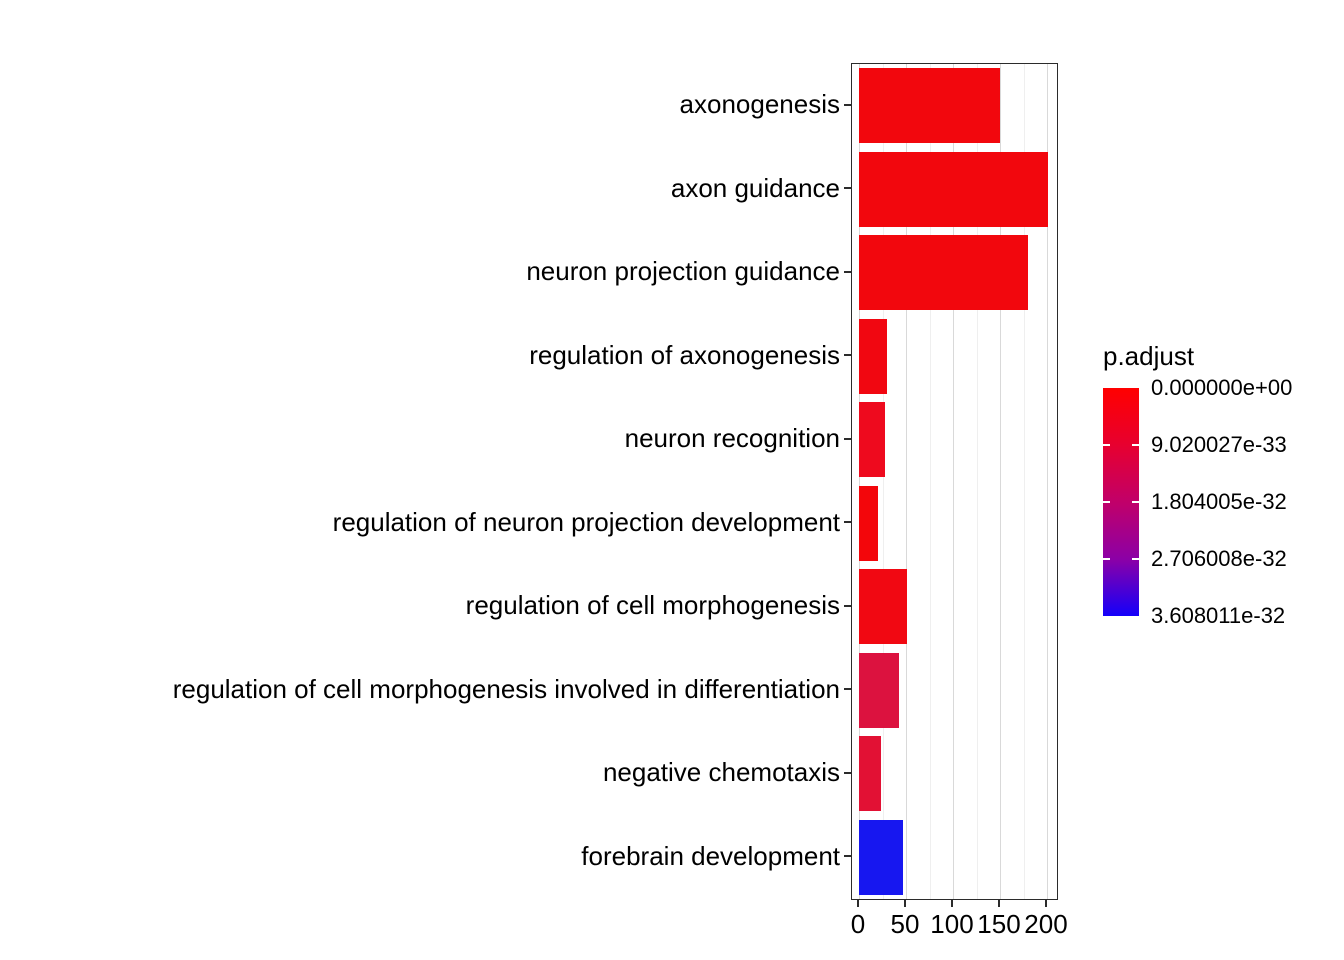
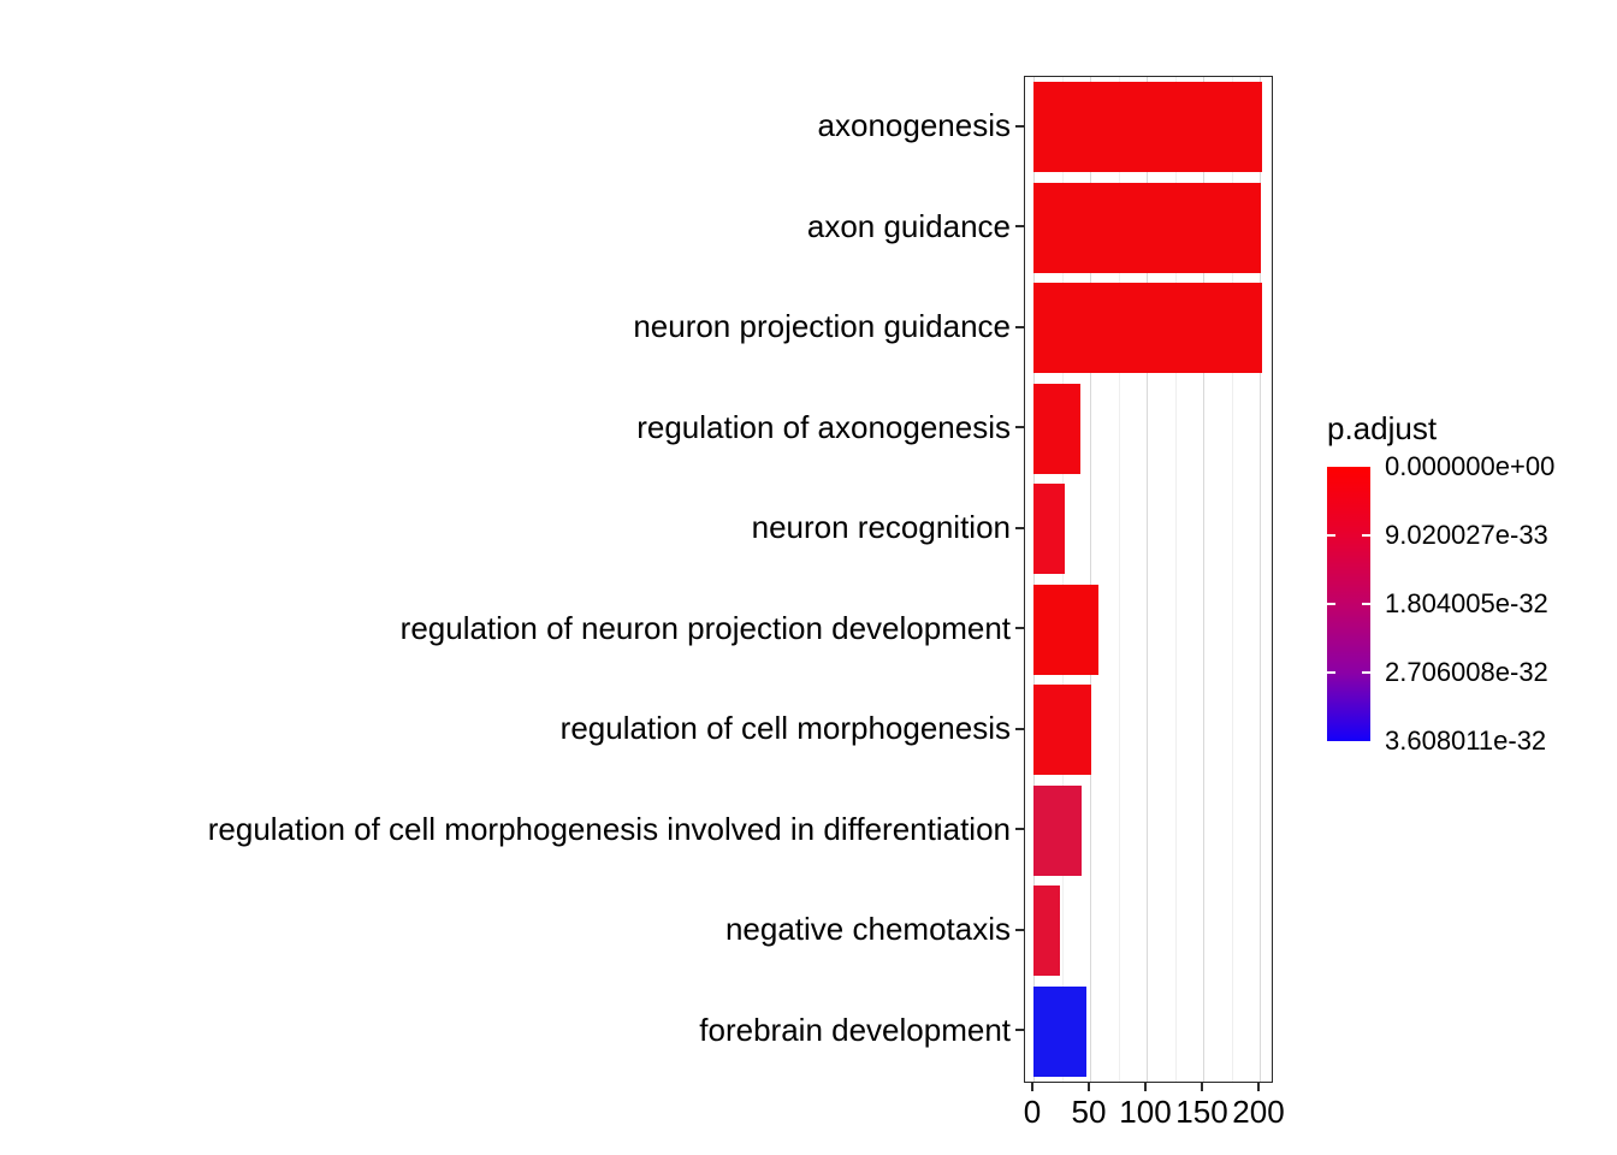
axonogenesis: 150 -> 200
neuron projection guidance: 180 -> 200
regulation of axonogenesis: 30 -> 40
regulation of neuron projection development: 20 -> 60
